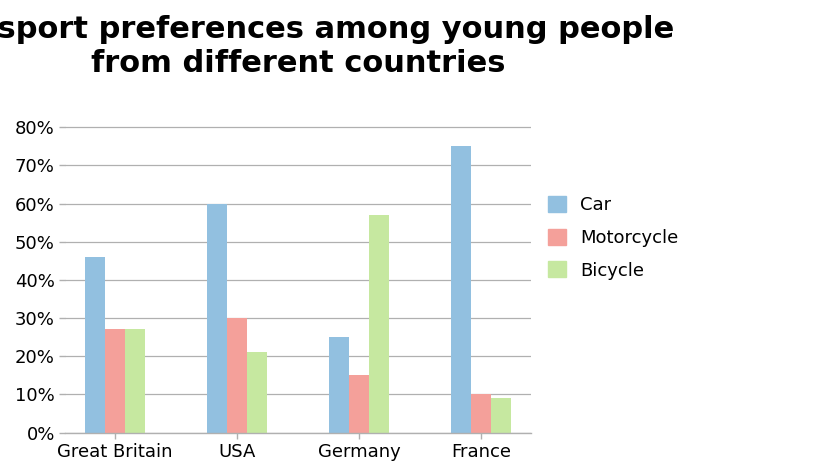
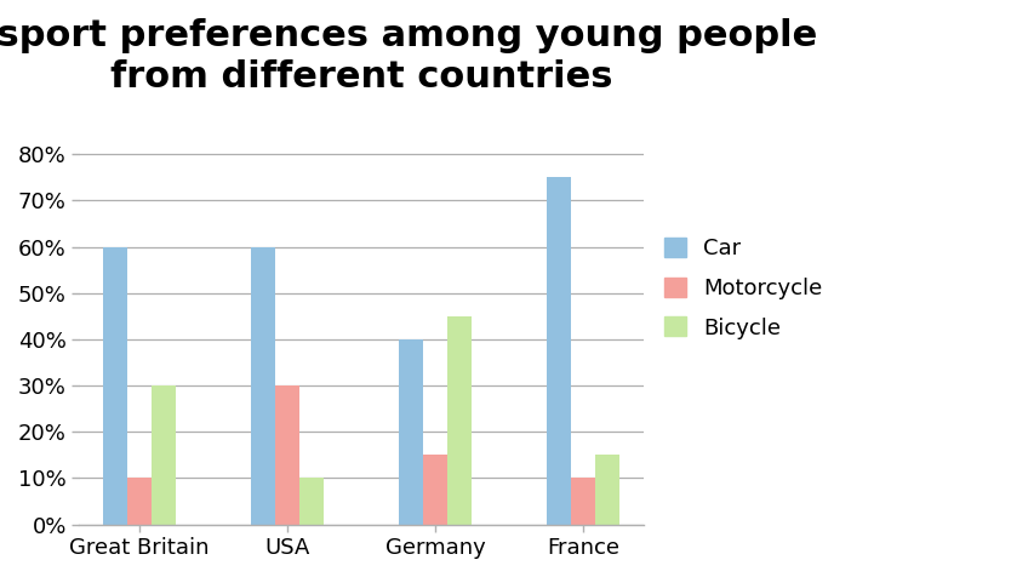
Car/Great Britain: 46% -> 60%
Motorcycle/Great Britain: 27% -> 10%
Bicycle/Great Britain: 27% -> 30%
Bicycle/USA: 21% -> 10%
Car/Germany: 25% -> 40%
Bicycle/Germany: 57% -> 45%
Bicycle/France: 9% -> 15%
